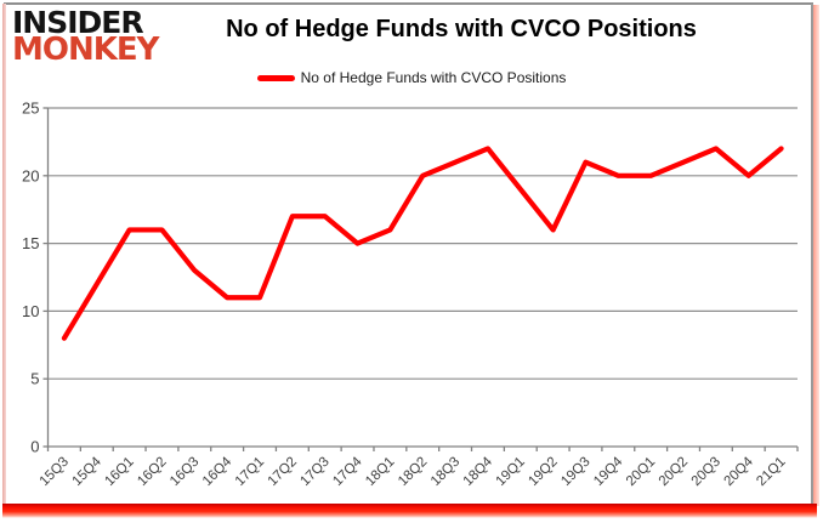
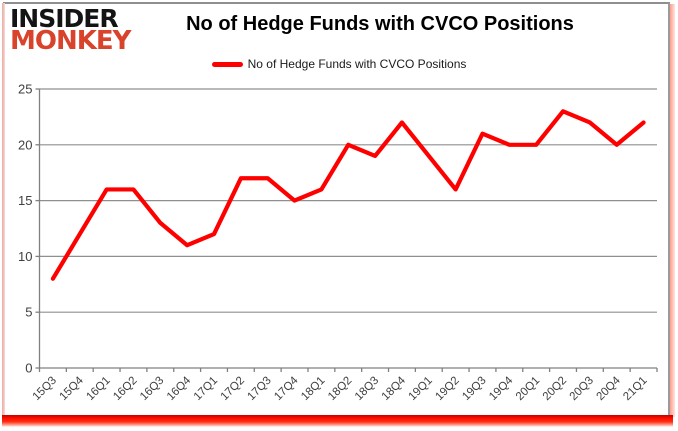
17Q1: 11 -> 12
18Q3: 21 -> 19
20Q2: 21 -> 23
